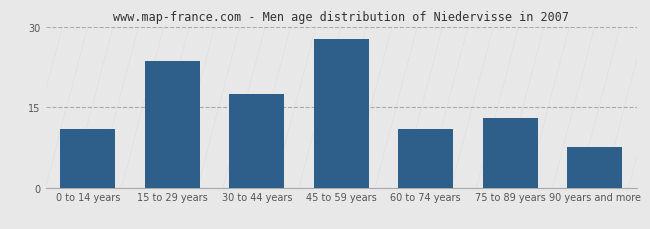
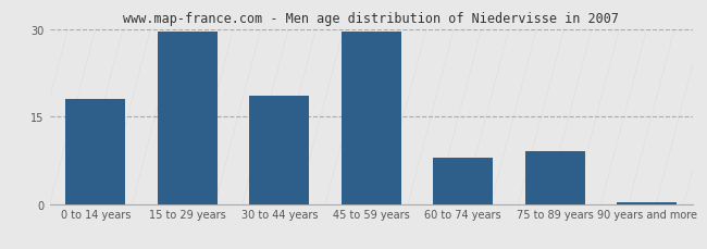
0 to 14 years: 11.0 -> 18.0
15 to 29 years: 23.6 -> 29.5
30 to 44 years: 17.4 -> 18.5
45 to 59 years: 27.6 -> 29.5
60 to 74 years: 11.0 -> 8.0
75 to 89 years: 13.0 -> 9.0
90 years and more: 7.6 -> 0.3
